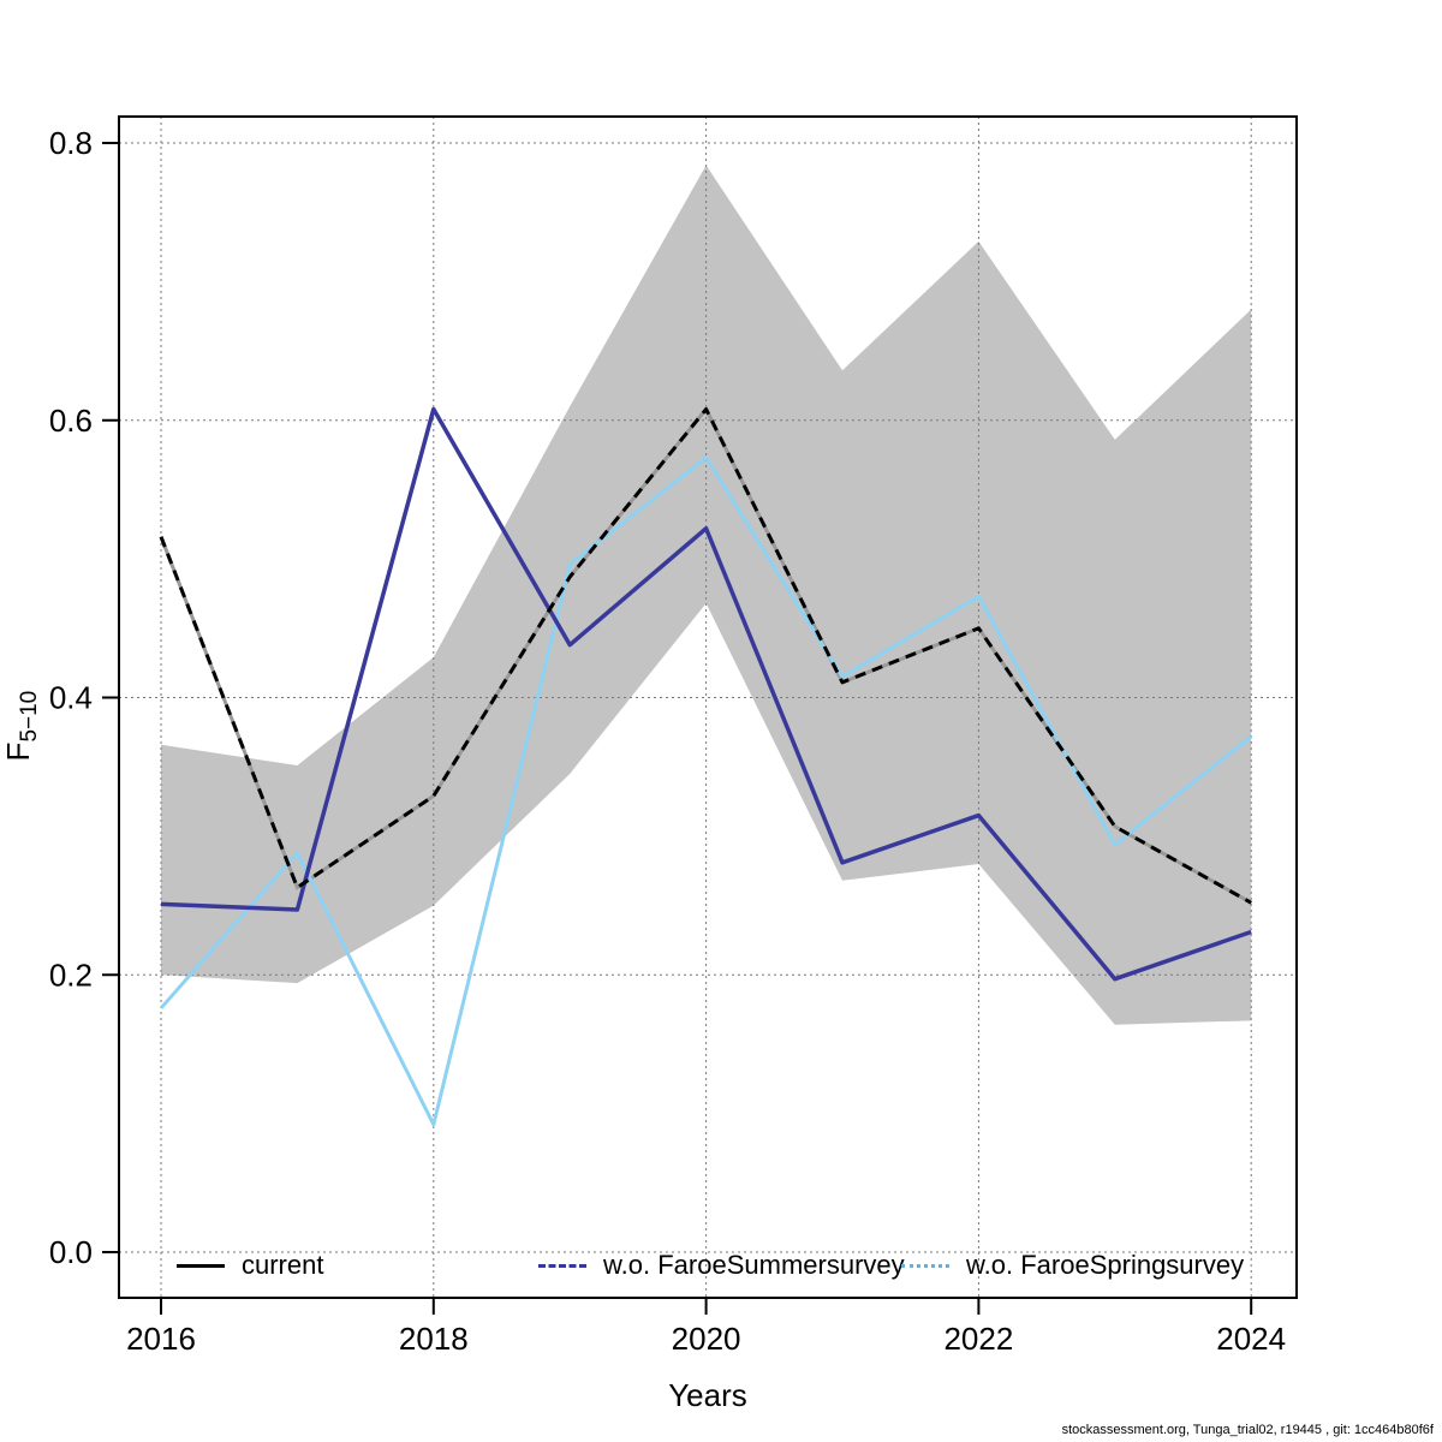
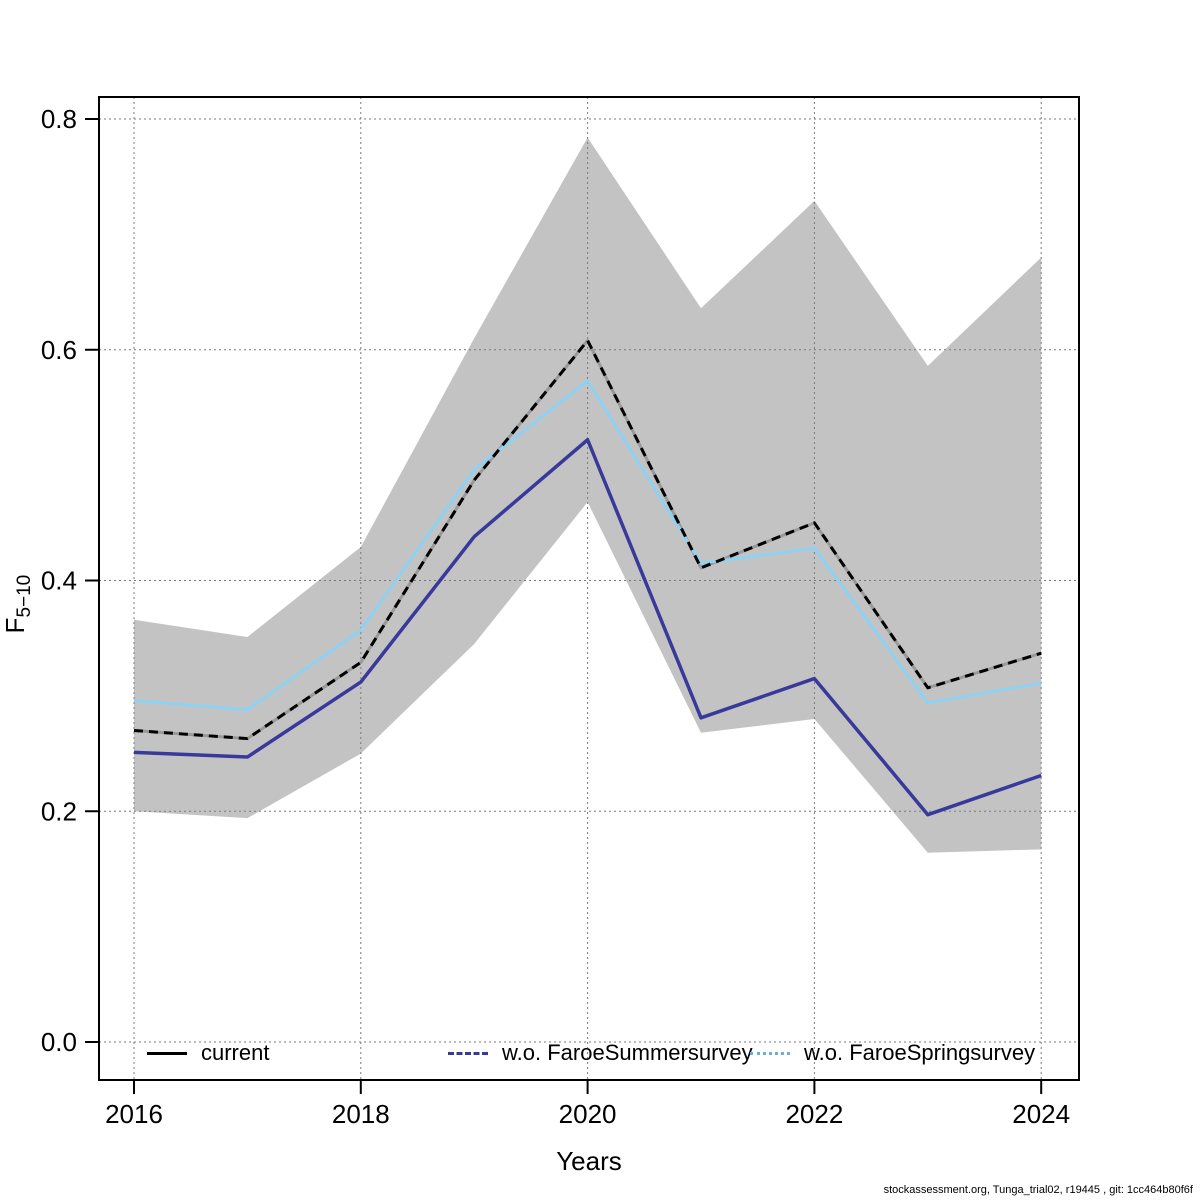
current/2016: 0.516 -> 0.270
w.o. FaroeSpringsurvey/2016: 0.176 -> 0.296
w.o. FaroeSummersurvey/2018: 0.608 -> 0.312
w.o. FaroeSpringsurvey/2018: 0.092 -> 0.357
w.o. FaroeSpringsurvey/2022: 0.473 -> 0.428
current/2024: 0.252 -> 0.337
w.o. FaroeSpringsurvey/2024: 0.372 -> 0.311
